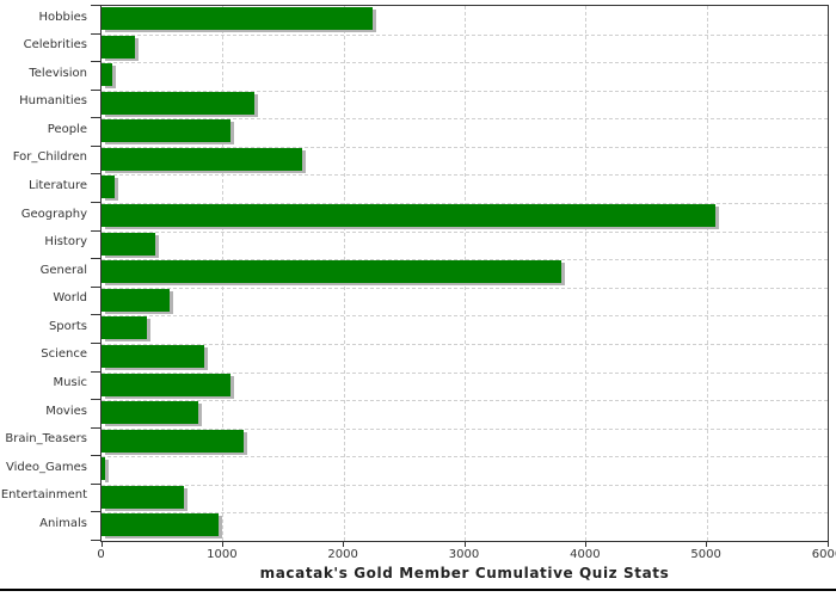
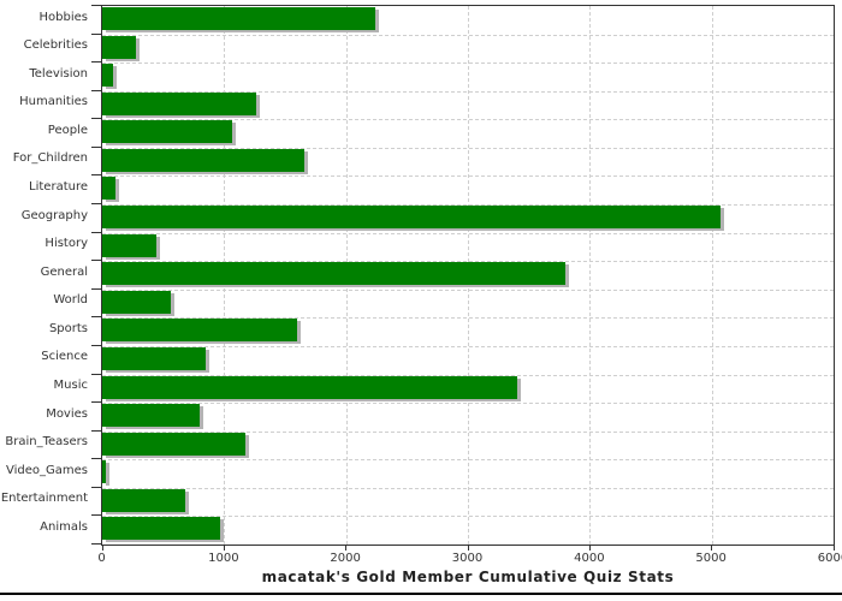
Sports: 400 -> 1600
Music: 1100 -> 3400
